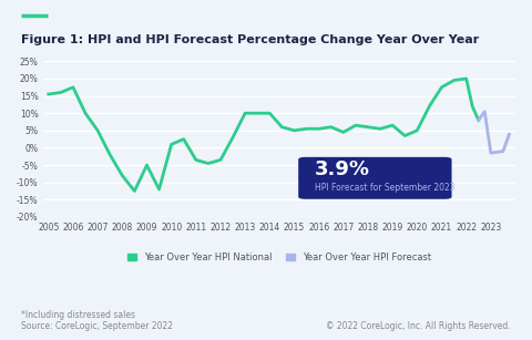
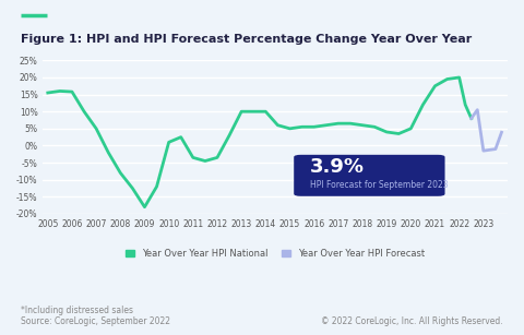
Year Over Year HPI National/2006: 17.5% -> 15.8%
Year Over Year HPI National/2009: -5.0% -> -18.0%
Year Over Year HPI National/2017: 4.5% -> 6.5%
Year Over Year HPI National/2019: 6.5% -> 4.0%
